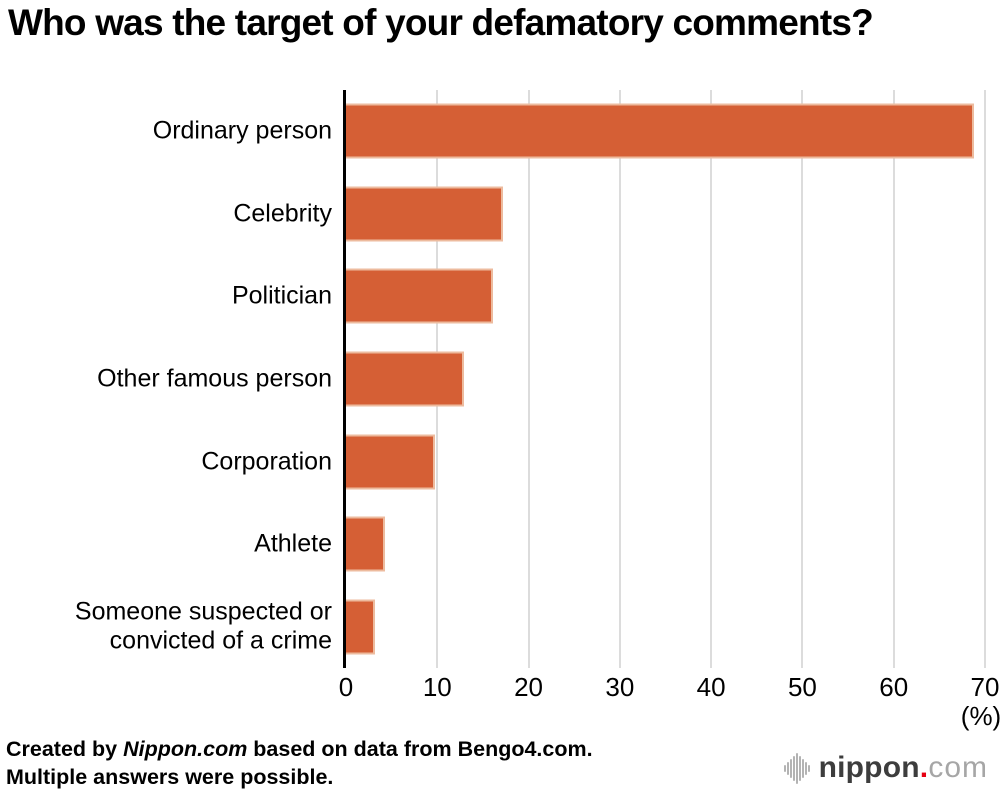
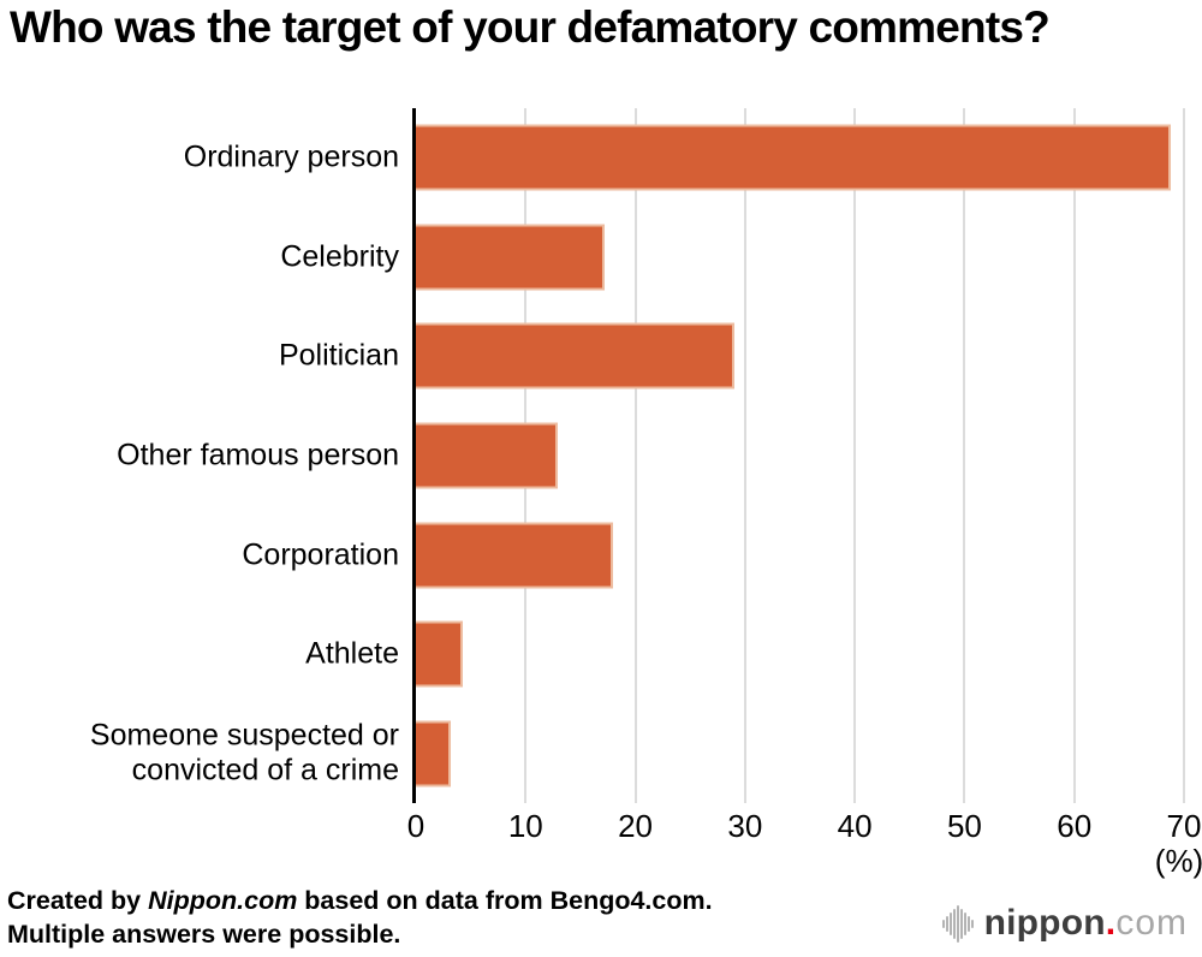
Politician: 16 -> 29
Corporation: 10 -> 18
